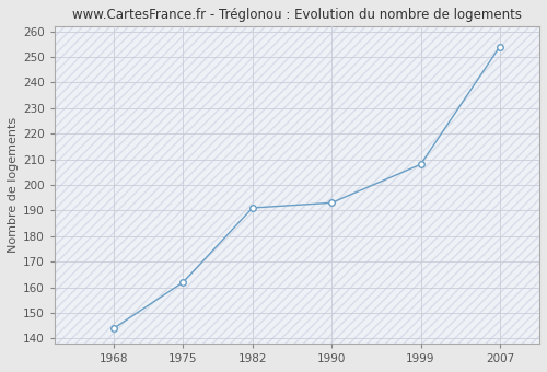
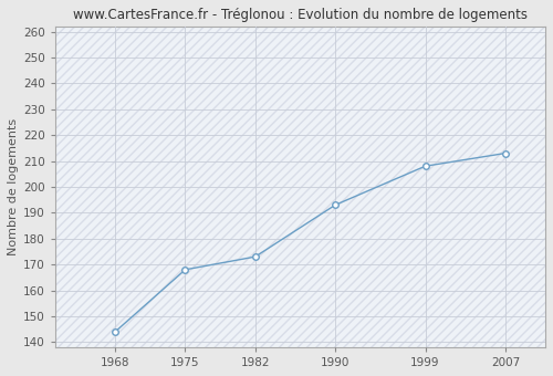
1975: 162 -> 168
1982: 191 -> 173
2007: 254 -> 213
